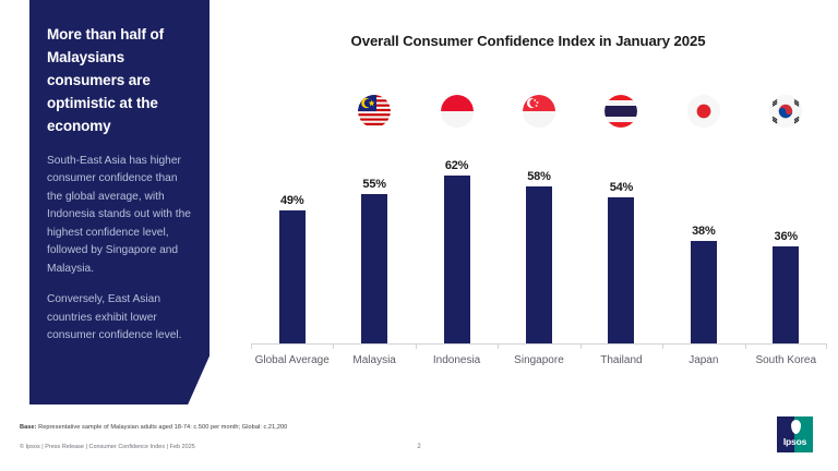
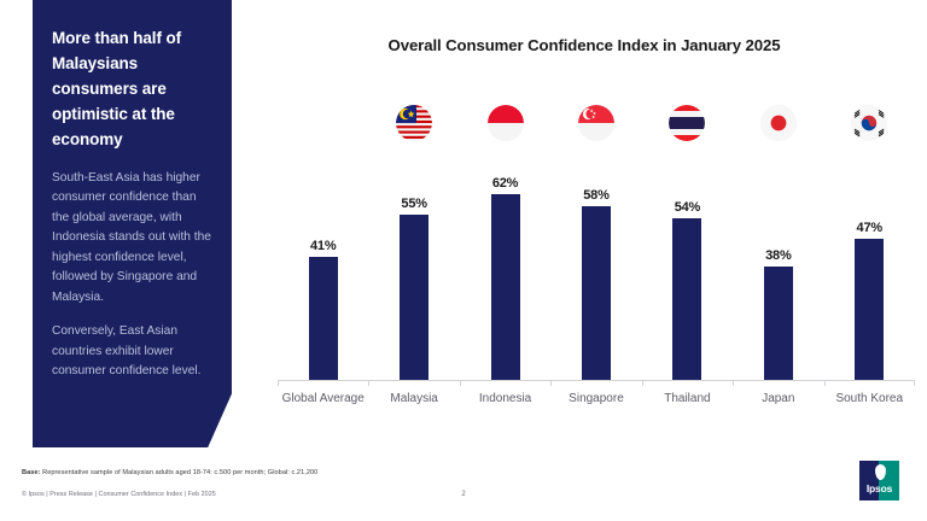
Global Average: 49% -> 41%
South Korea: 36% -> 47%
